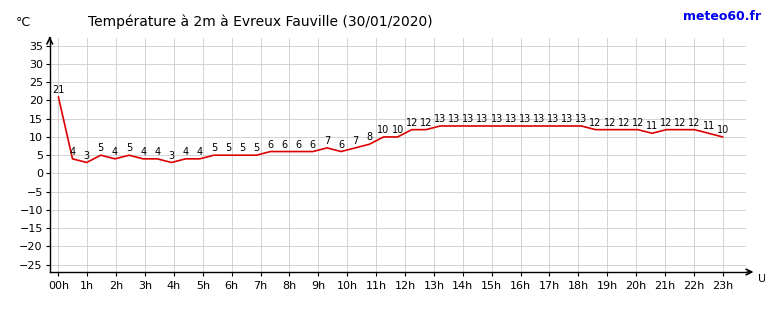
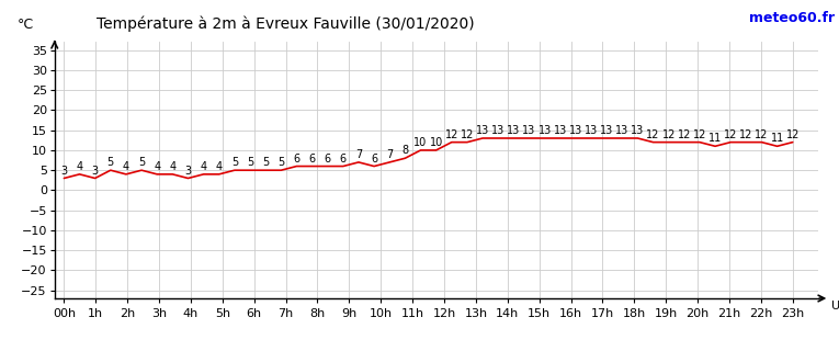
00h: 21 -> 3
23h: 10 -> 12
